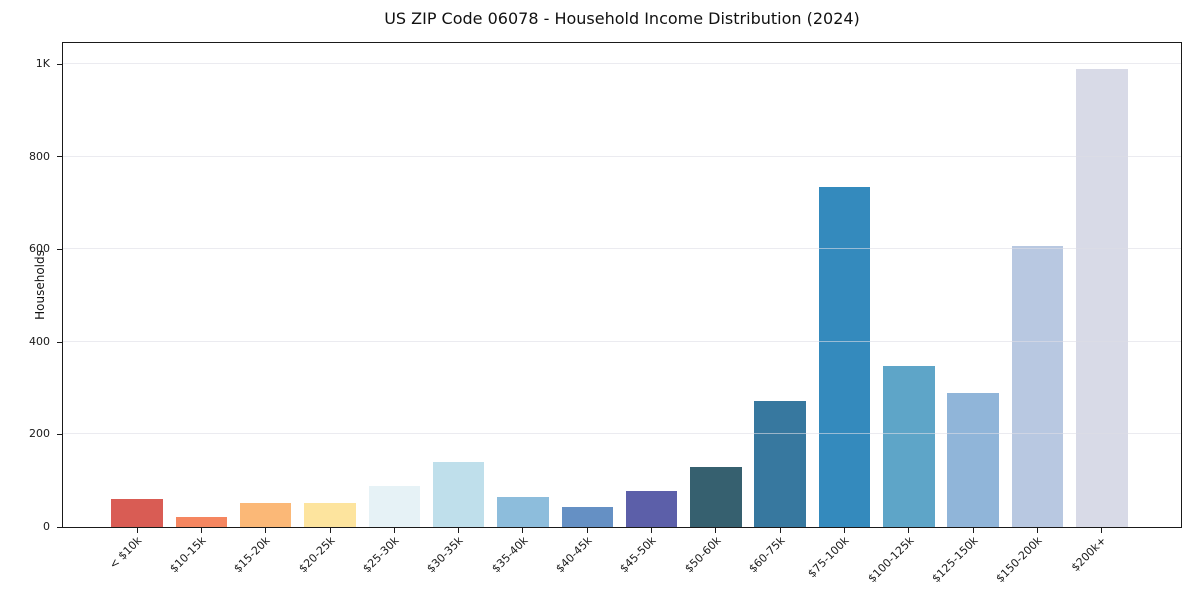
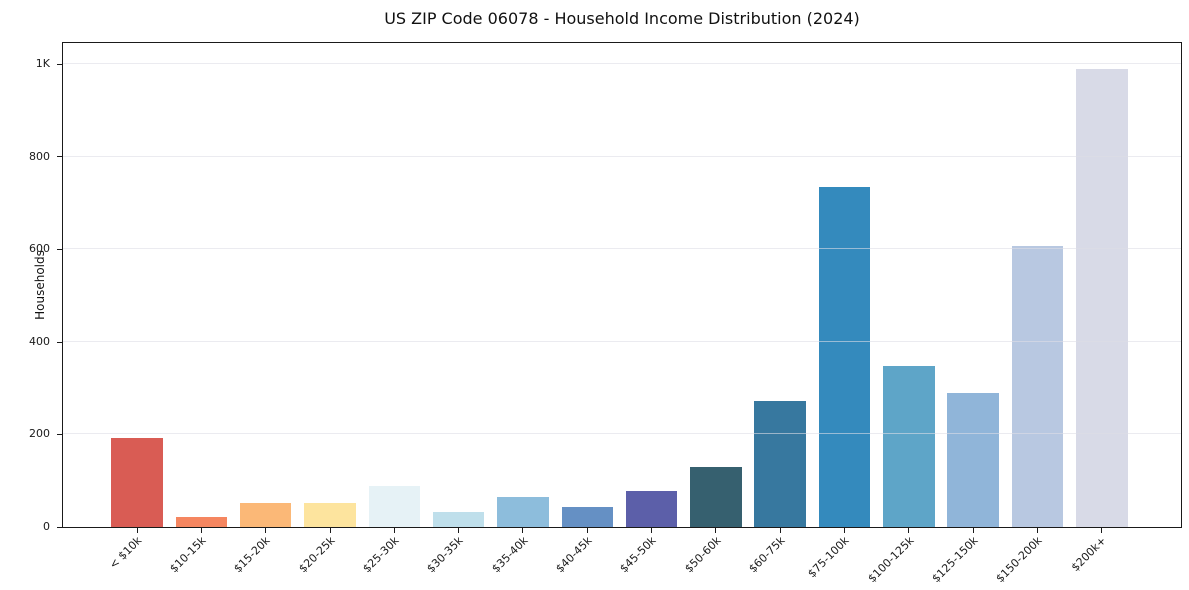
< $10k: 60 -> 190
$30-35k: 140 -> 30
